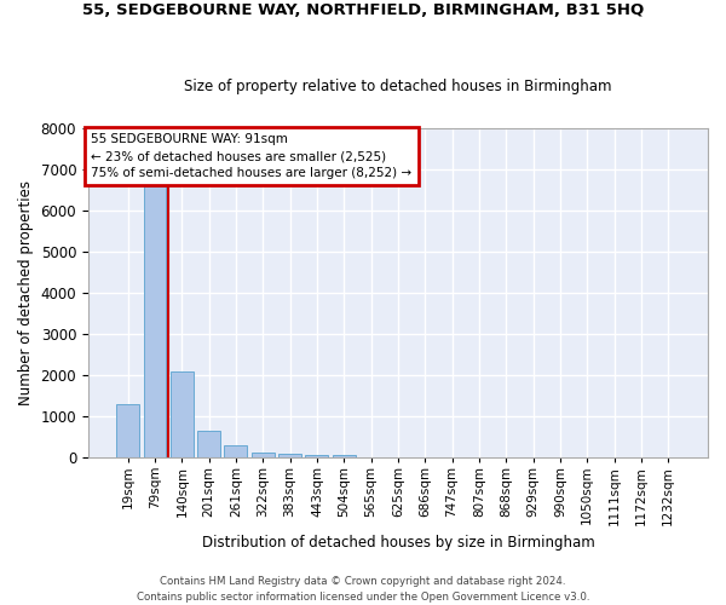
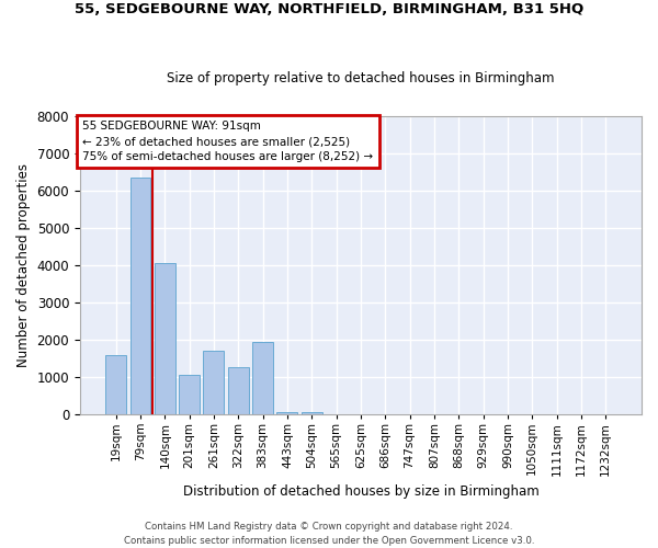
19sqm: 1300 -> 1600
79sqm: 6600 -> 6350
140sqm: 2080 -> 4050
201sqm: 650 -> 1050
261sqm: 280 -> 1700
322sqm: 130 -> 1250
383sqm: 90 -> 1950
